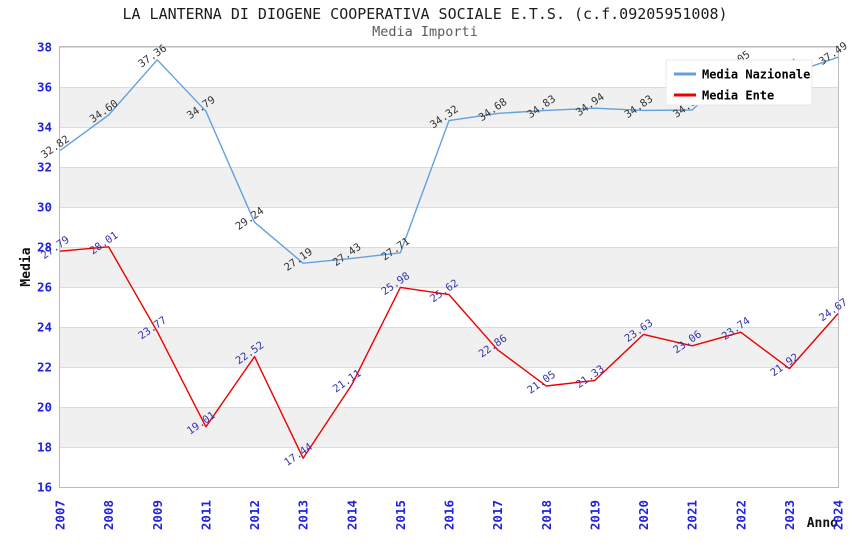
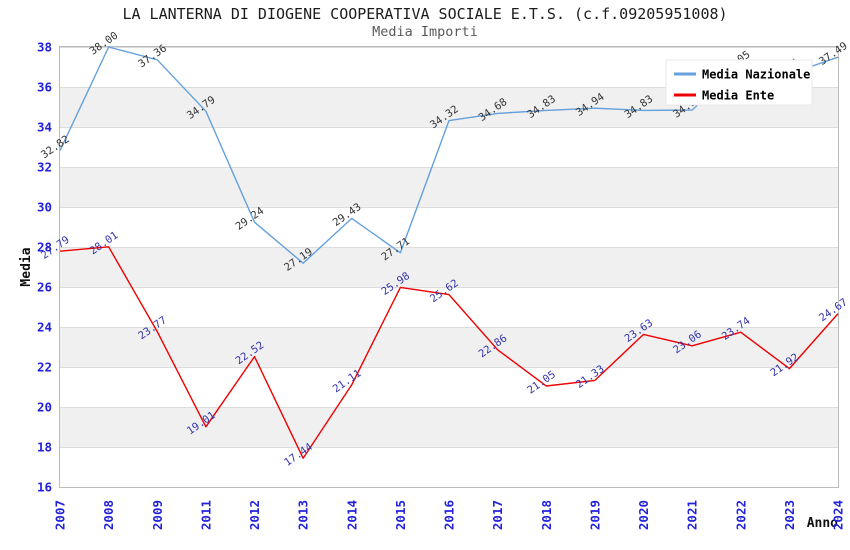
Media Nazionale/2008: 34.60 -> 38.00
Media Nazionale/2014: 27.43 -> 29.43
